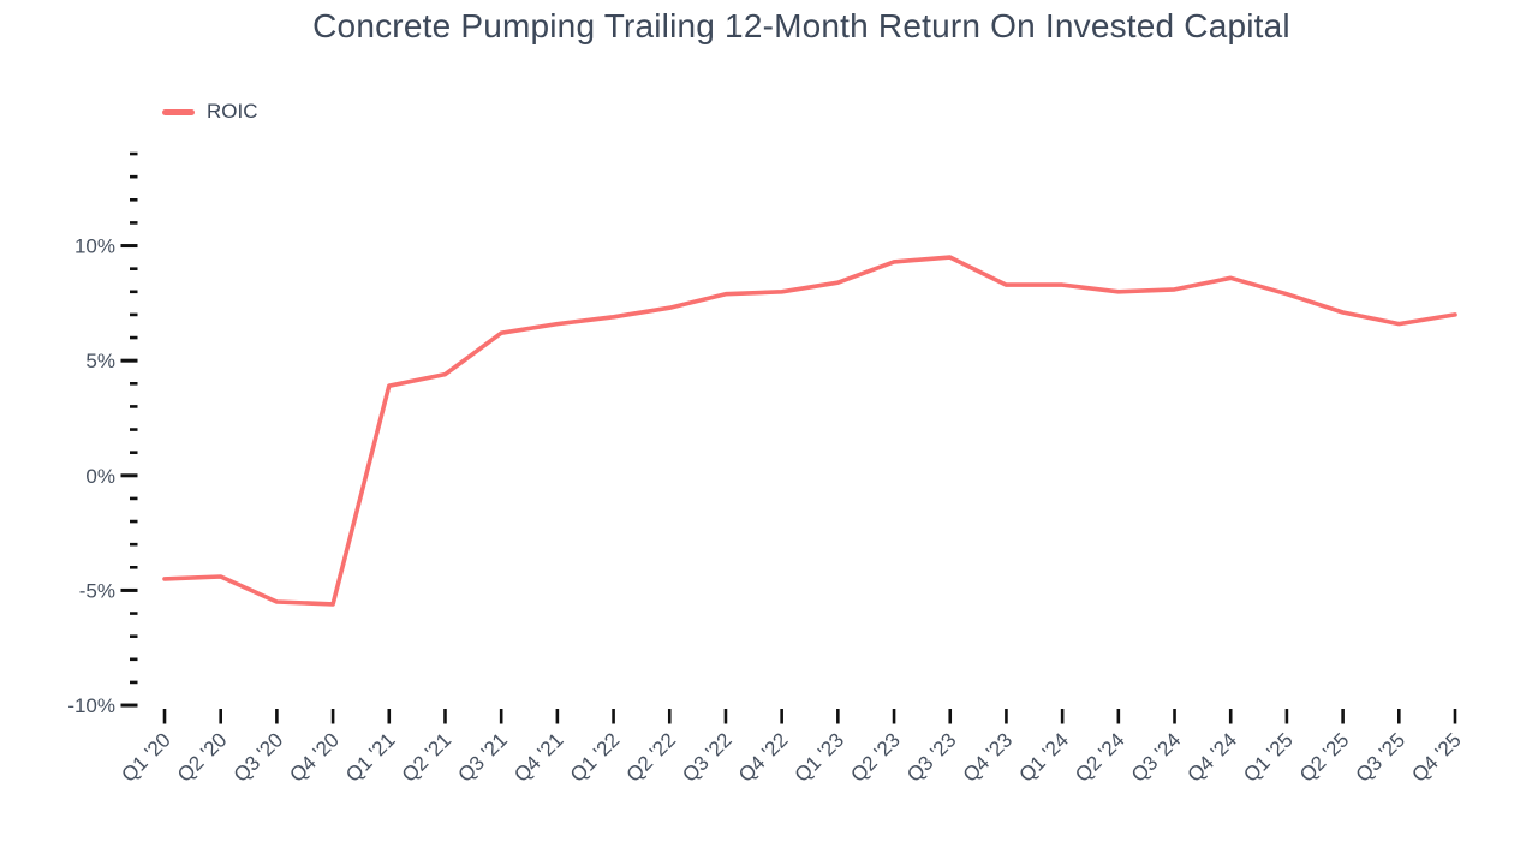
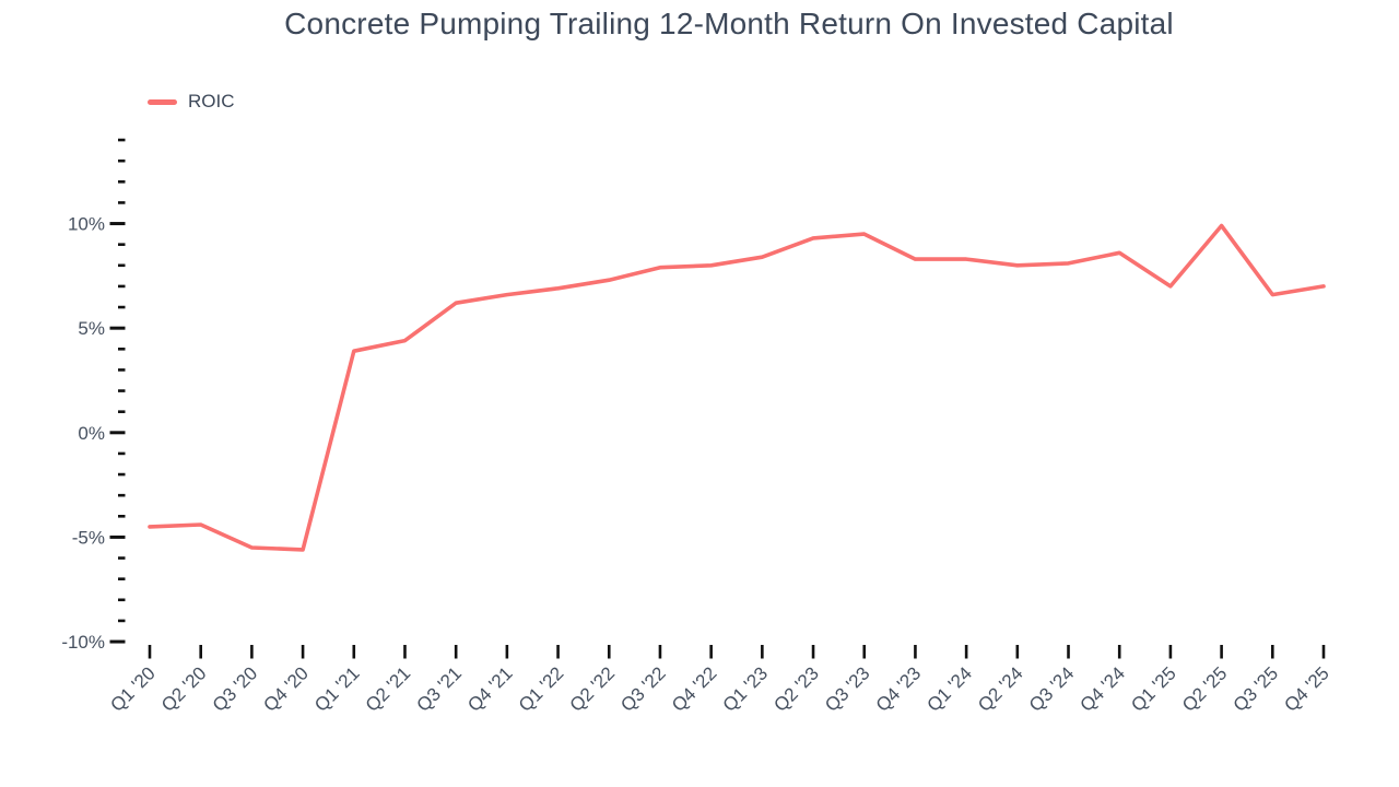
Q1 '25: 7.9% -> 7.0%
Q2 '25: 7.1% -> 9.9%
